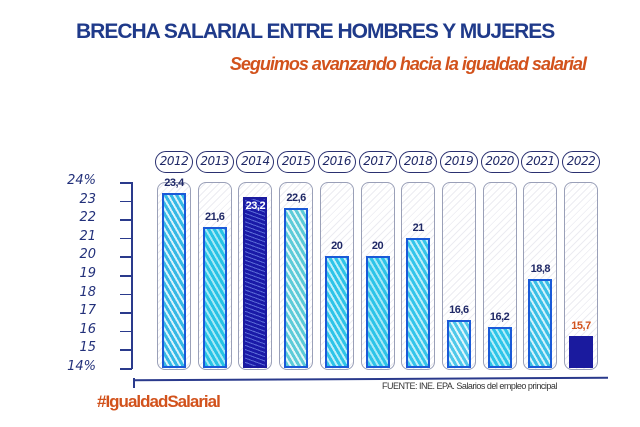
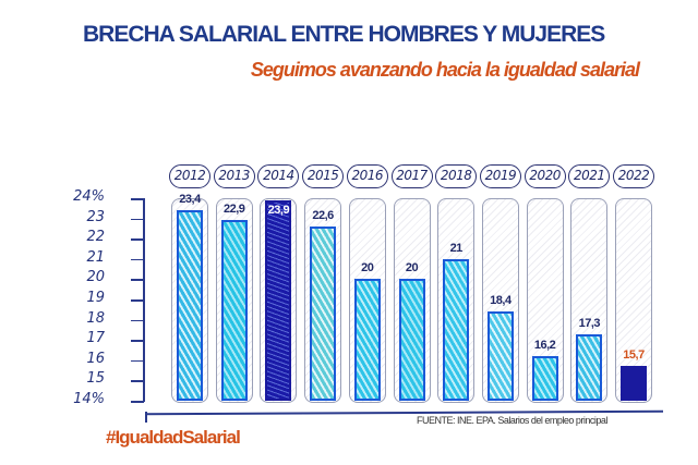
2013: 21,6 -> 22,9
2014: 23,2 -> 23,9
2019: 16,6 -> 18,4
2021: 18,8 -> 17,3
